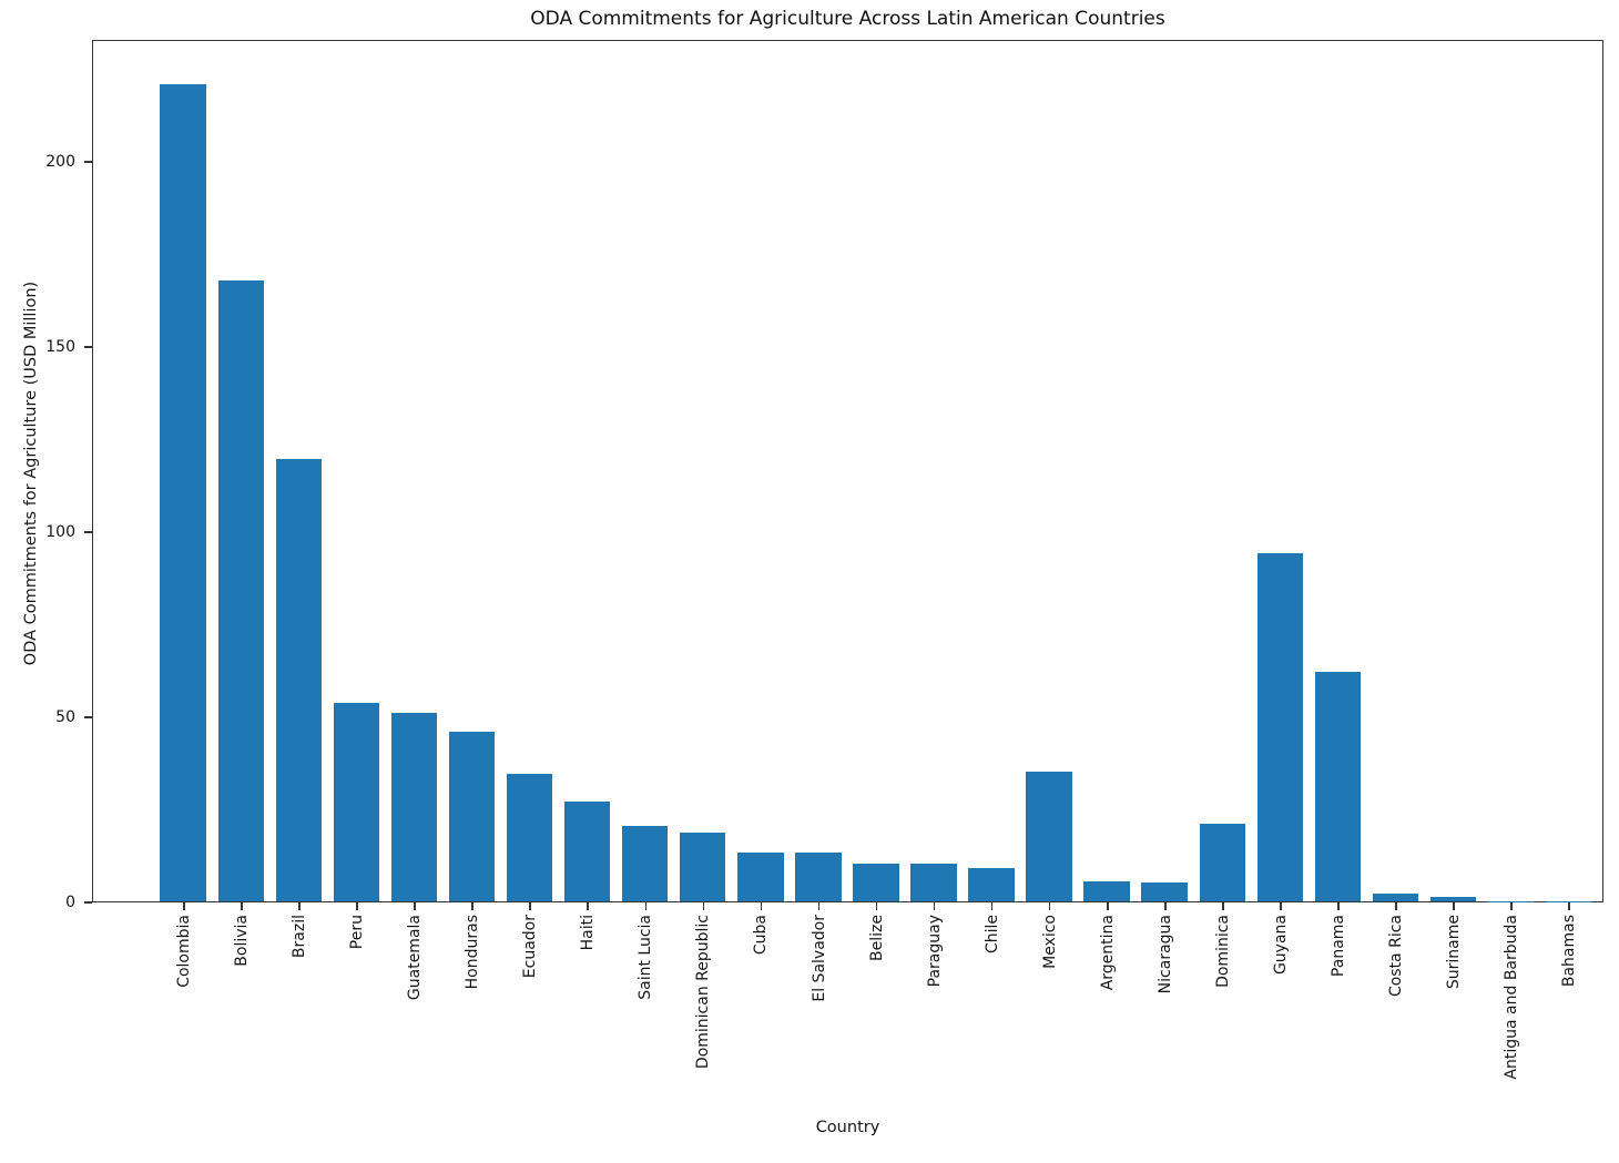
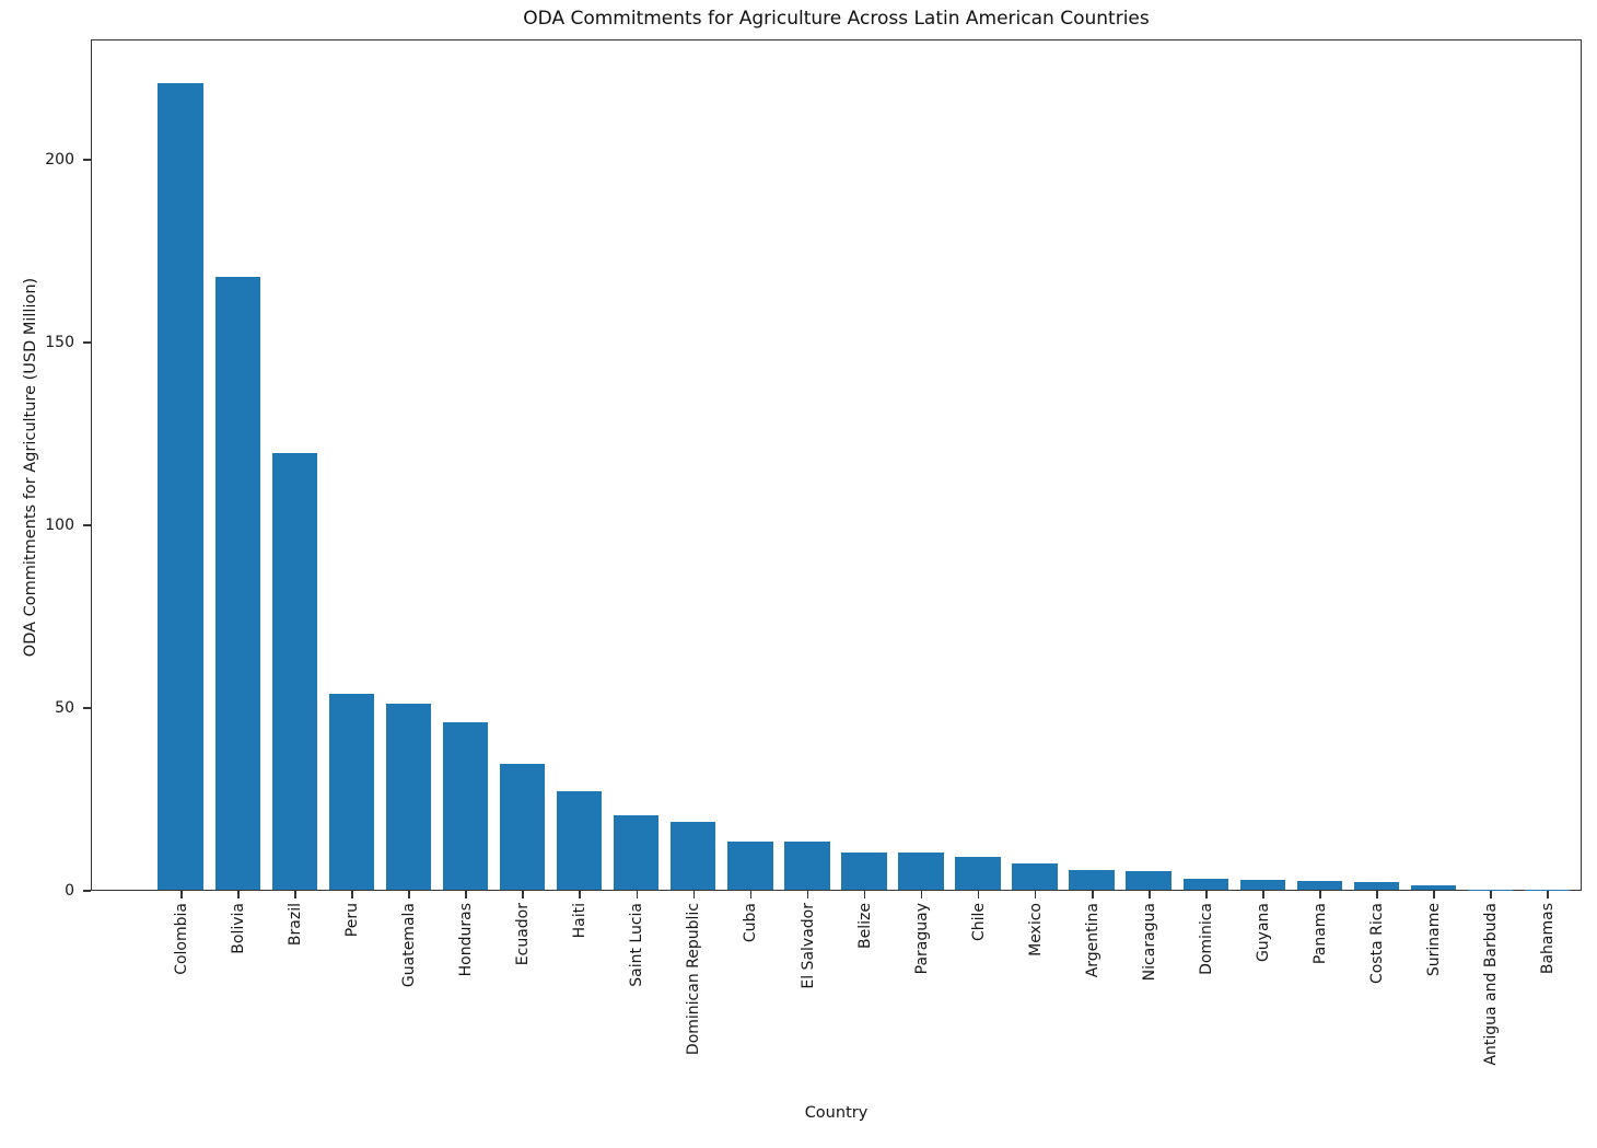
Mexico: 35 -> 7
Dominica: 21 -> 3
Guyana: 94 -> 3
Panama: 62 -> 2
